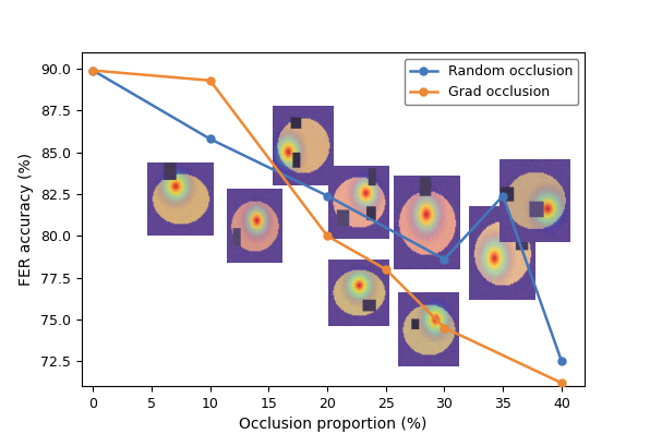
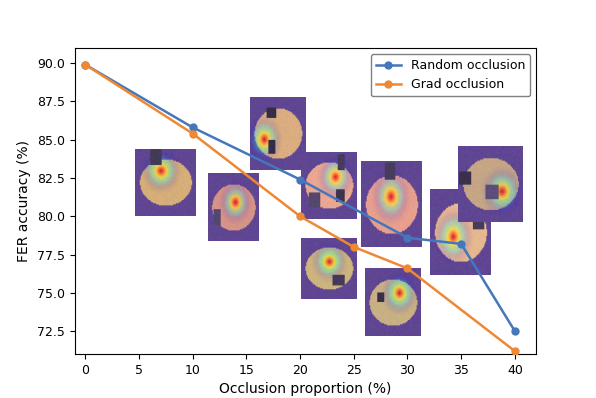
Grad occlusion/10: 89.3 -> 85.4
Grad occlusion/30: 74.5 -> 76.6
Random occlusion/35: 82.4 -> 78.2
